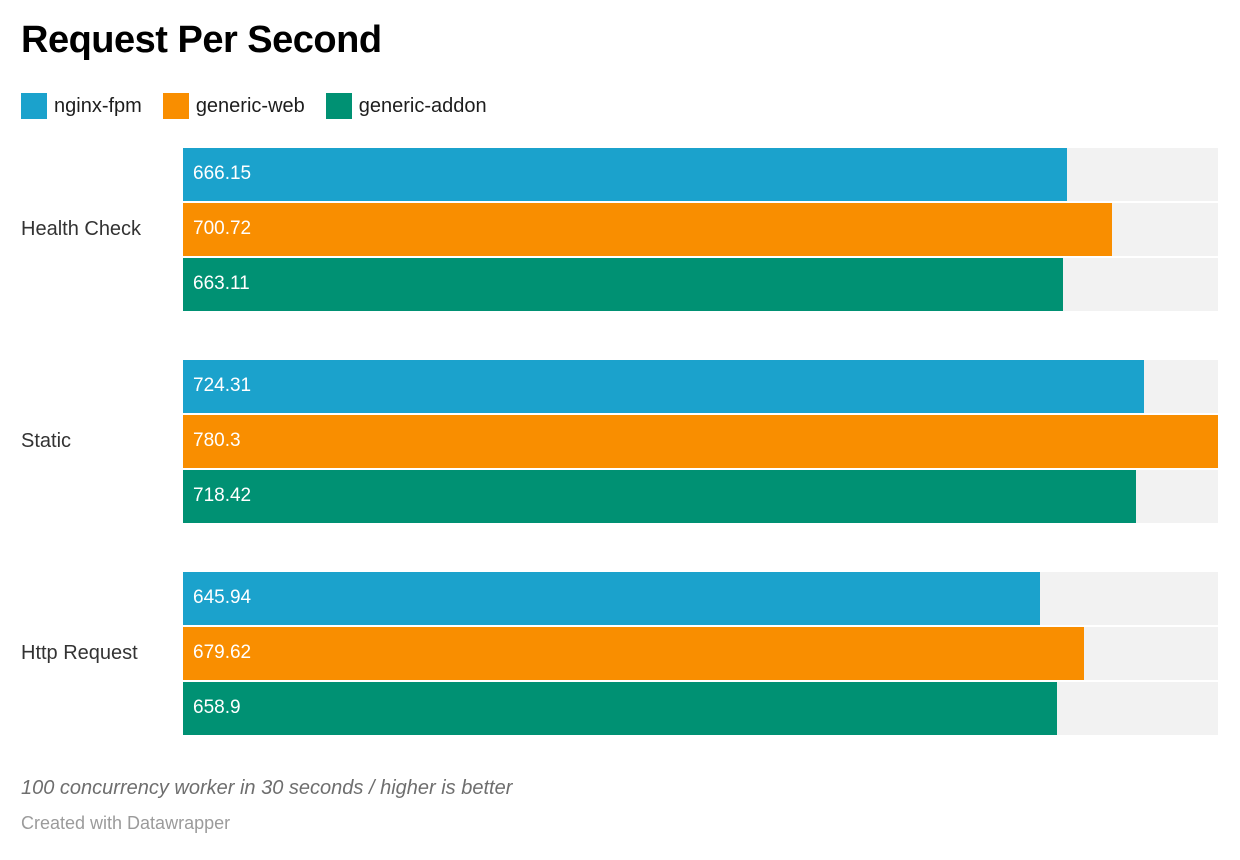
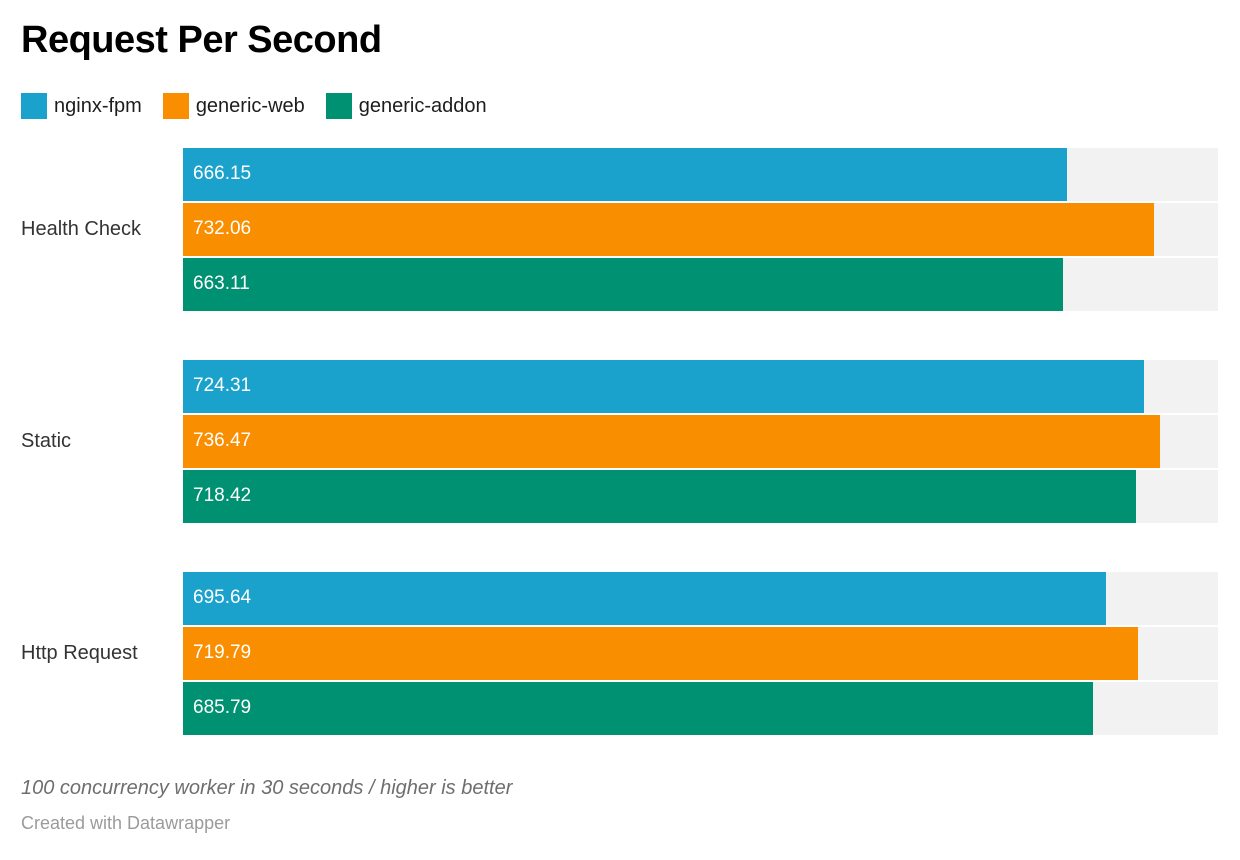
generic-web/Health Check: 700.72 -> 732.06
generic-web/Static: 780.3 -> 736.47
nginx-fpm/Http Request: 645.94 -> 695.64
generic-web/Http Request: 679.62 -> 719.79
generic-addon/Http Request: 658.9 -> 685.79
